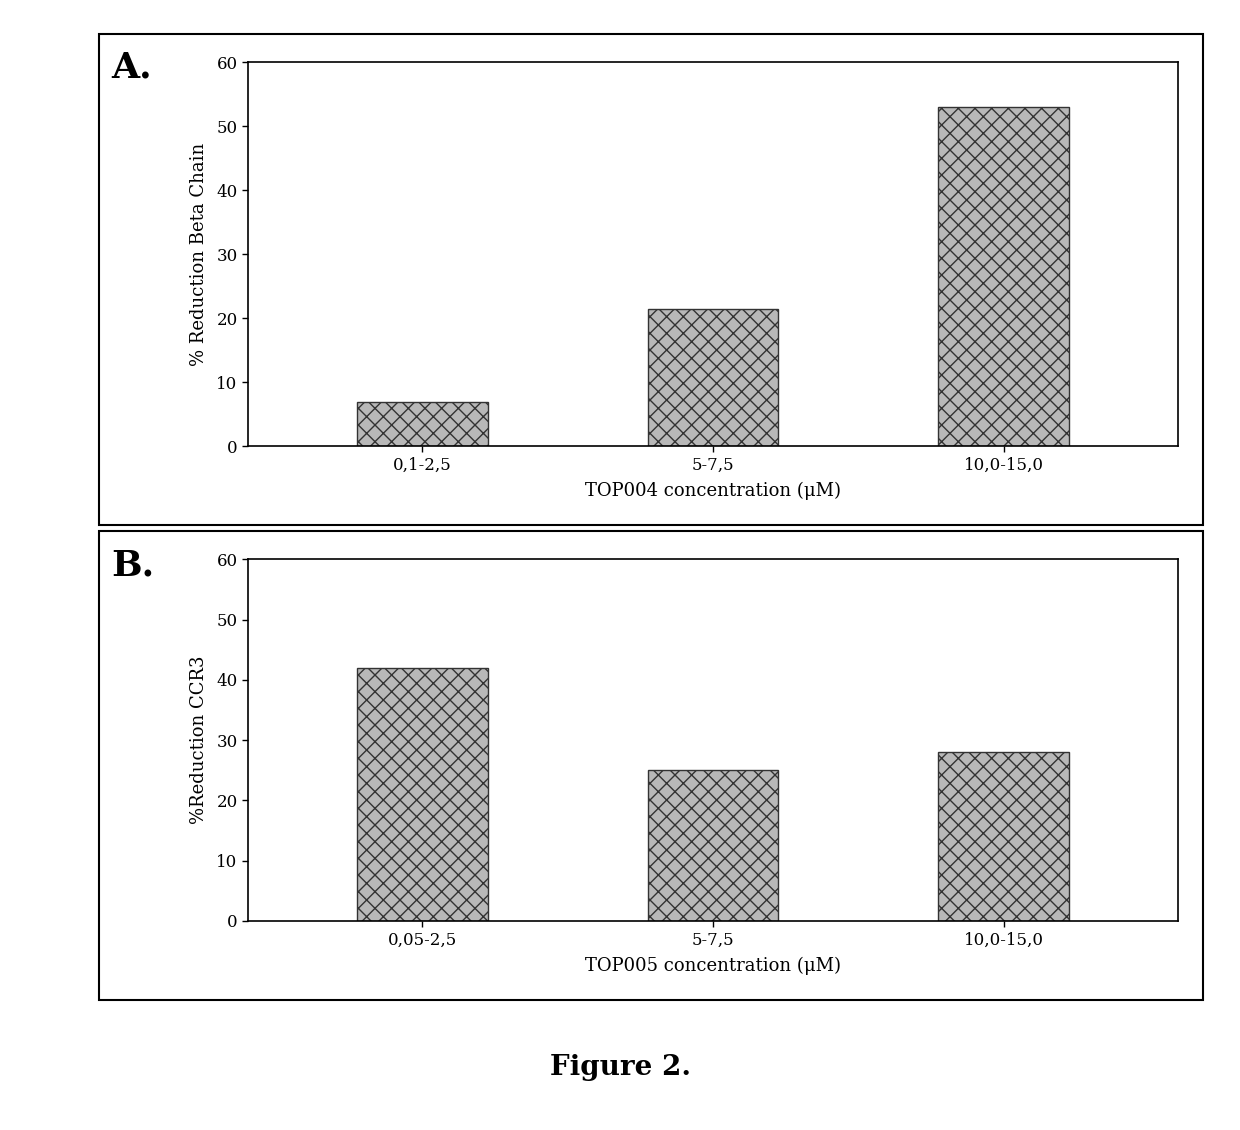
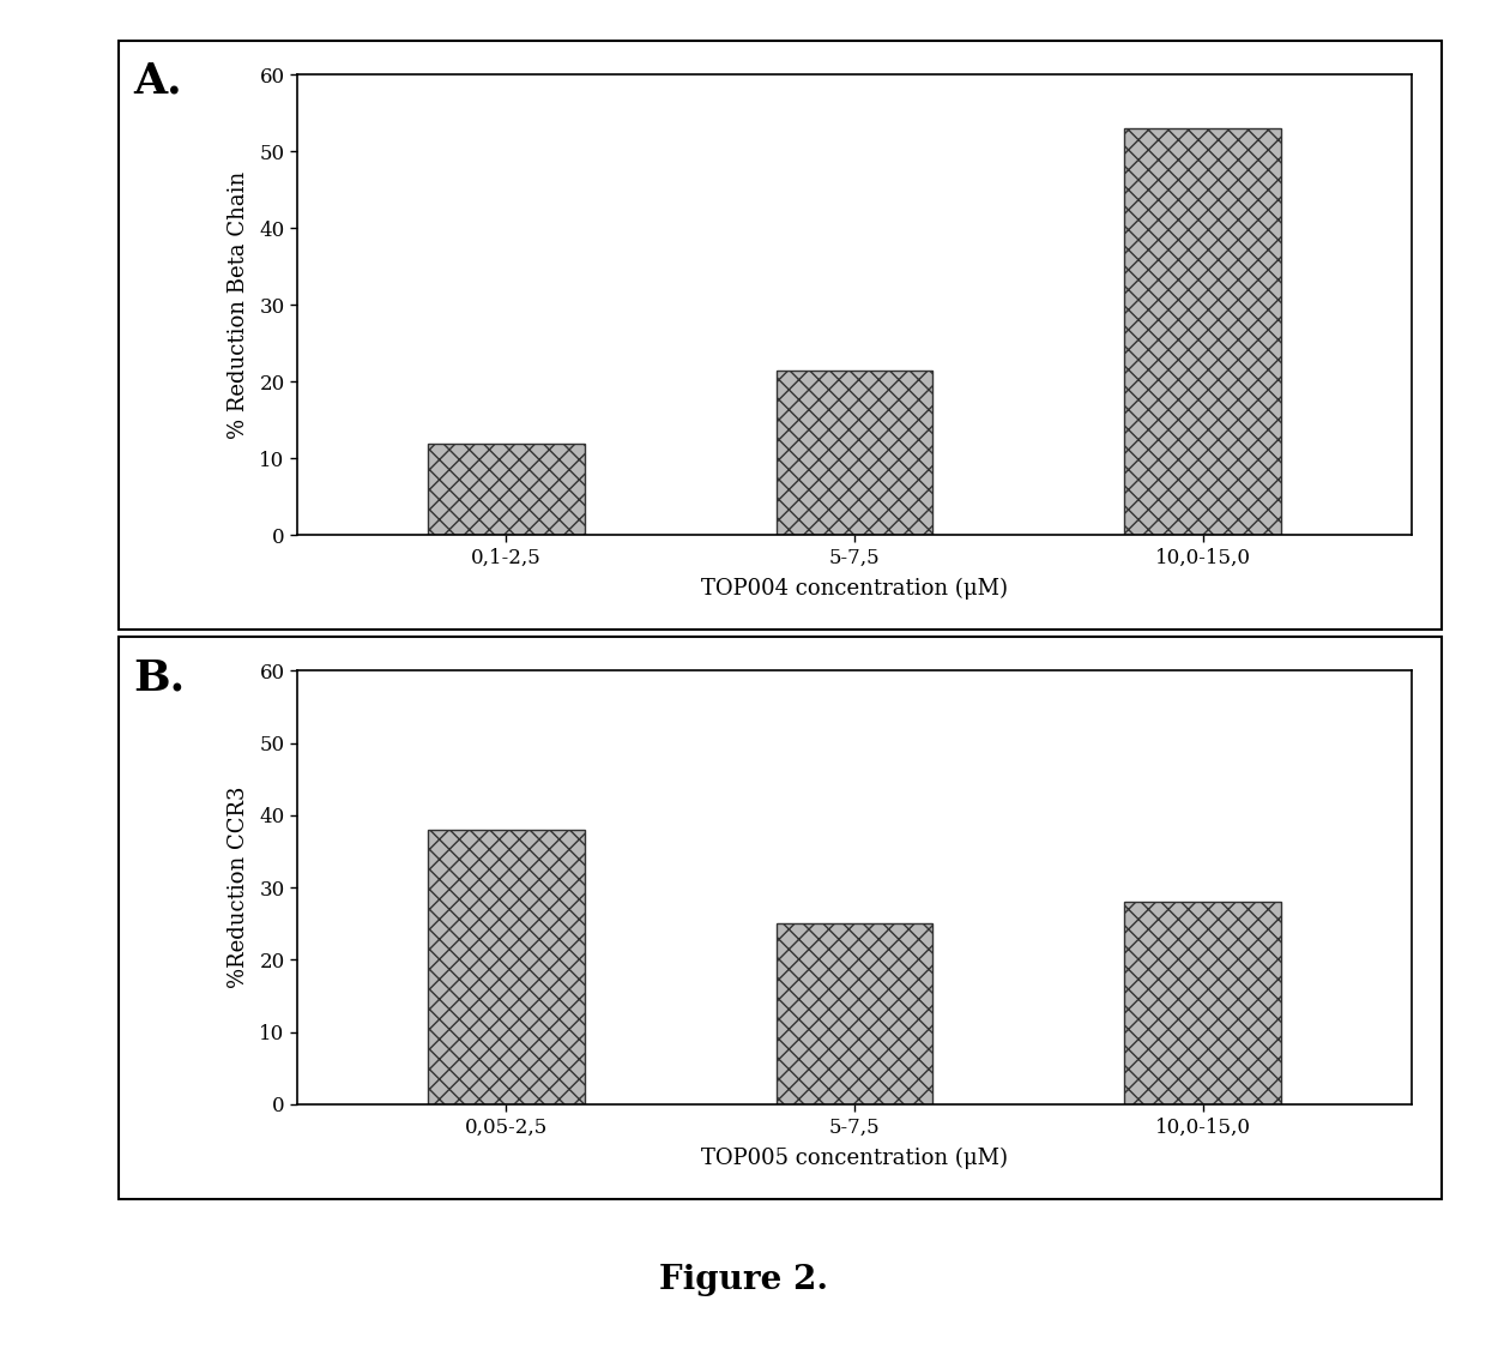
0,1-2,5: 7.0 -> 12.0
0,05-2,5: 42 -> 38
